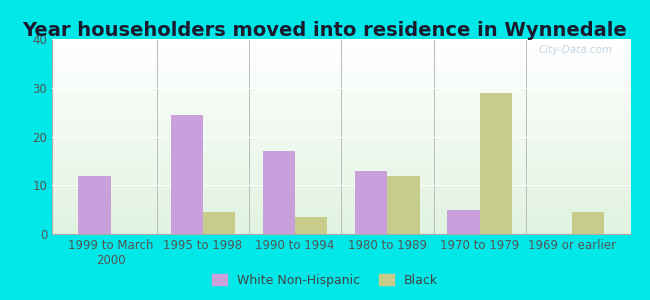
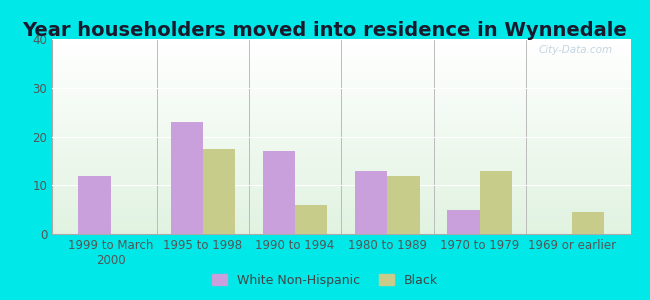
White Non-Hispanic/1995 to 1998: 24.5 -> 23.0
Black/1995 to 1998: 4.5 -> 17.5
Black/1990 to 1994: 3.5 -> 6.0
Black/1970 to 1979: 29.0 -> 13.0
